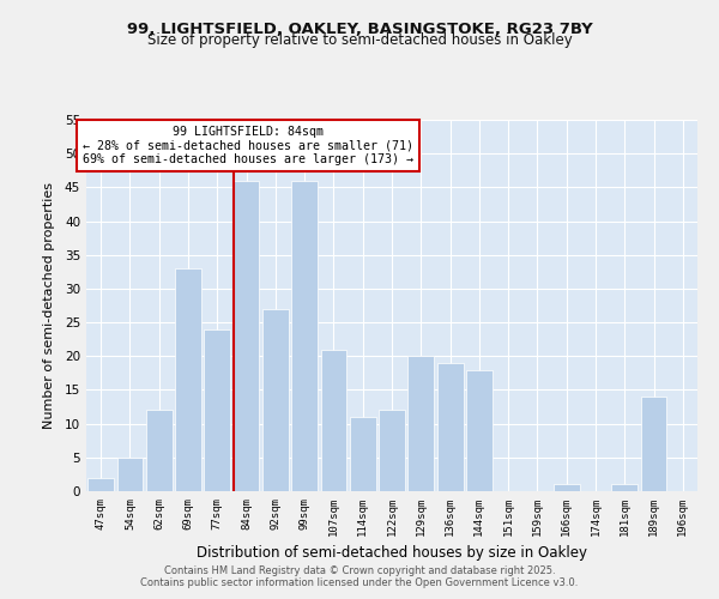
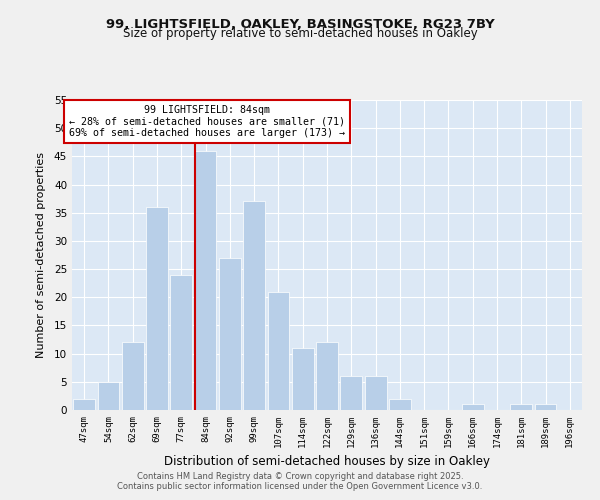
69sqm: 33 -> 36
99sqm: 46 -> 37
129sqm: 20 -> 6
136sqm: 19 -> 6
144sqm: 18 -> 2
189sqm: 14 -> 1
